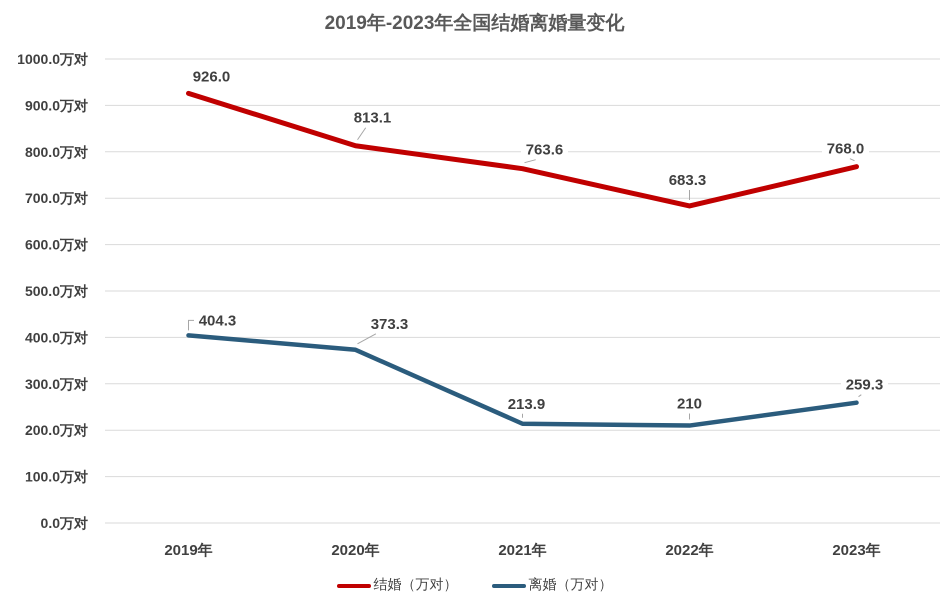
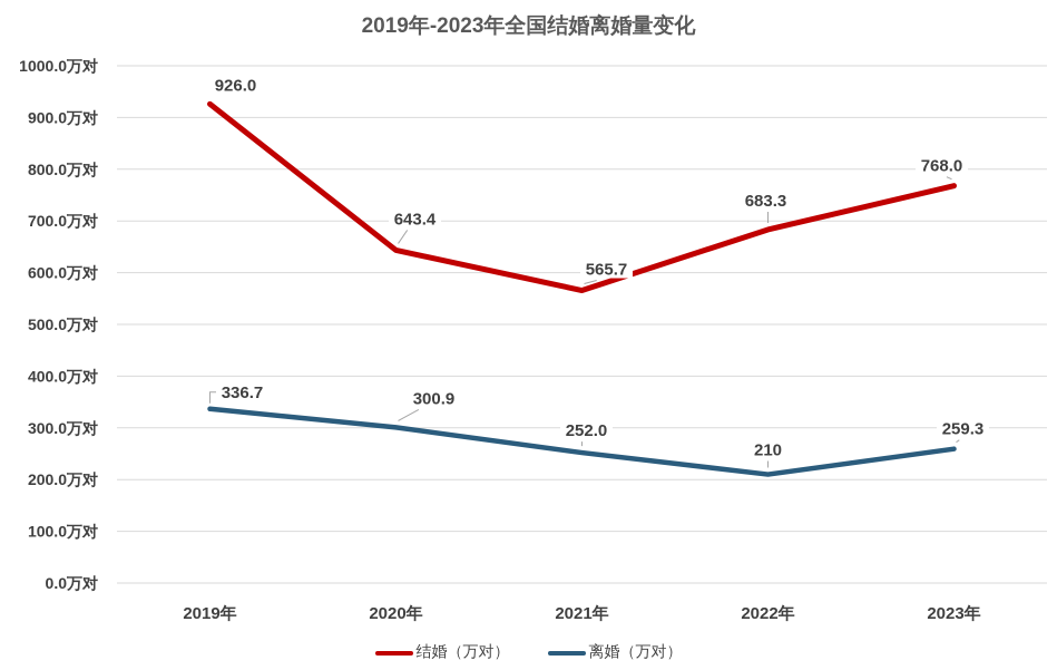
离婚（万对）/2019年: 404.3 -> 336.7
结婚（万对）/2020年: 813.1 -> 643.4
离婚（万对）/2020年: 373.3 -> 300.9
结婚（万对）/2021年: 763.6 -> 565.7
离婚（万对）/2021年: 213.9 -> 252.0
